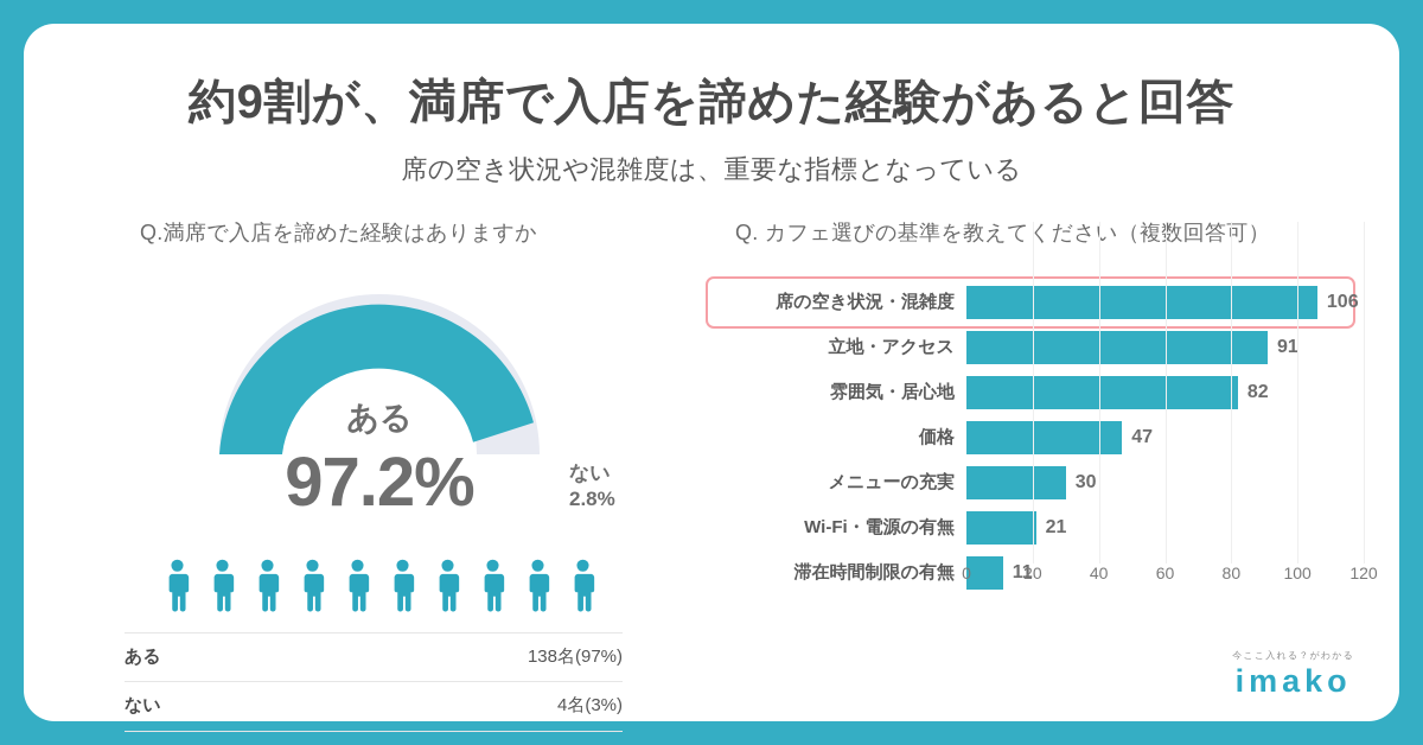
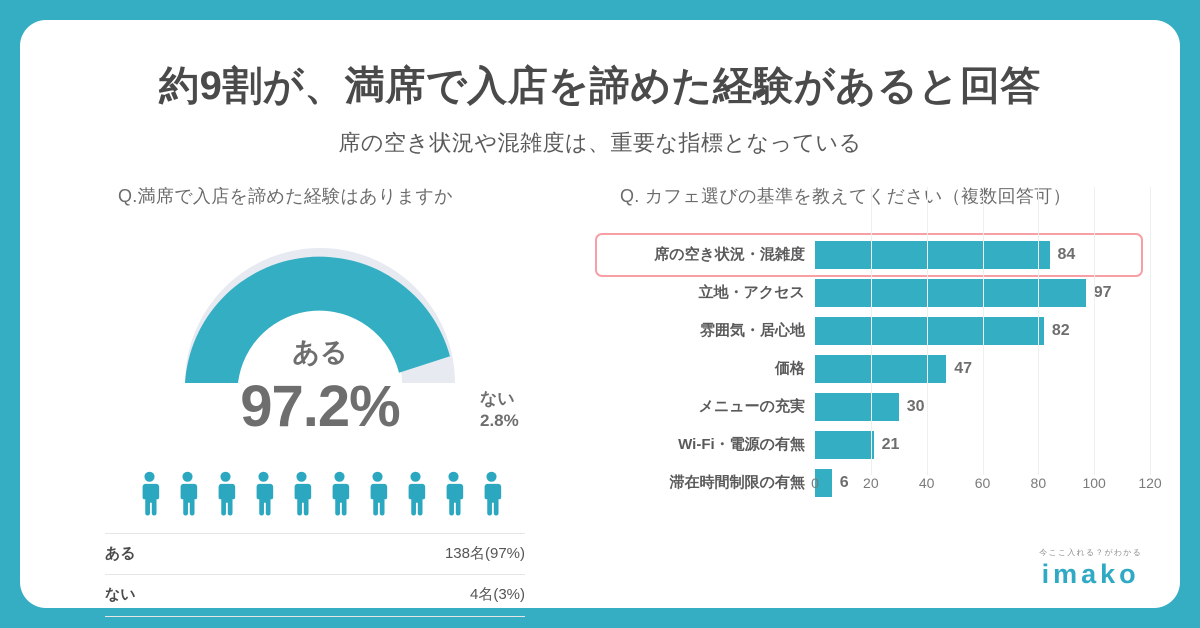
Q. カフェ選びの基準を教えてください（複数回答可）/席の空き状況・混雑度: 106 -> 84
Q. カフェ選びの基準を教えてください（複数回答可）/立地・アクセス: 91 -> 97
Q. カフェ選びの基準を教えてください（複数回答可）/滞在時間制限の有無: 11 -> 6
